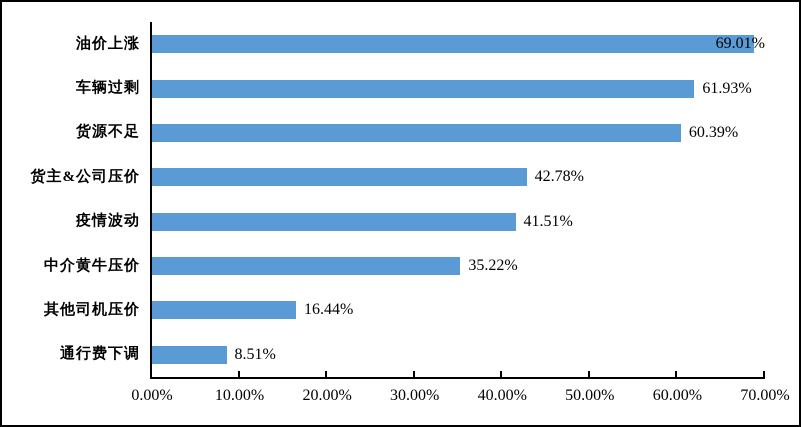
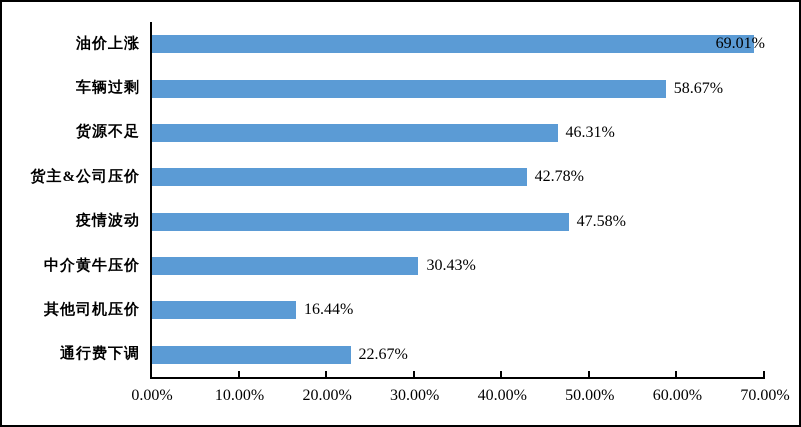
车辆过剩: 61.93% -> 58.67%
货源不足: 60.39% -> 46.31%
疫情波动: 41.51% -> 47.58%
中介黄牛压价: 35.22% -> 30.43%
通行费下调: 8.51% -> 22.67%
